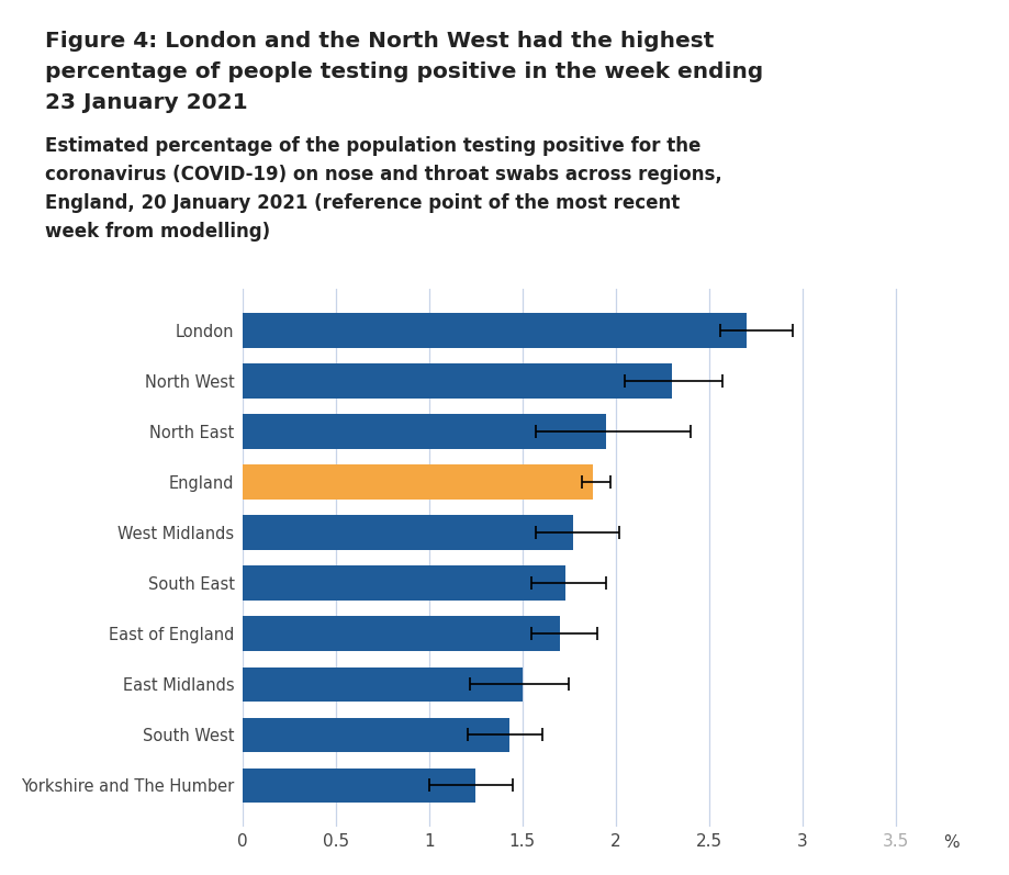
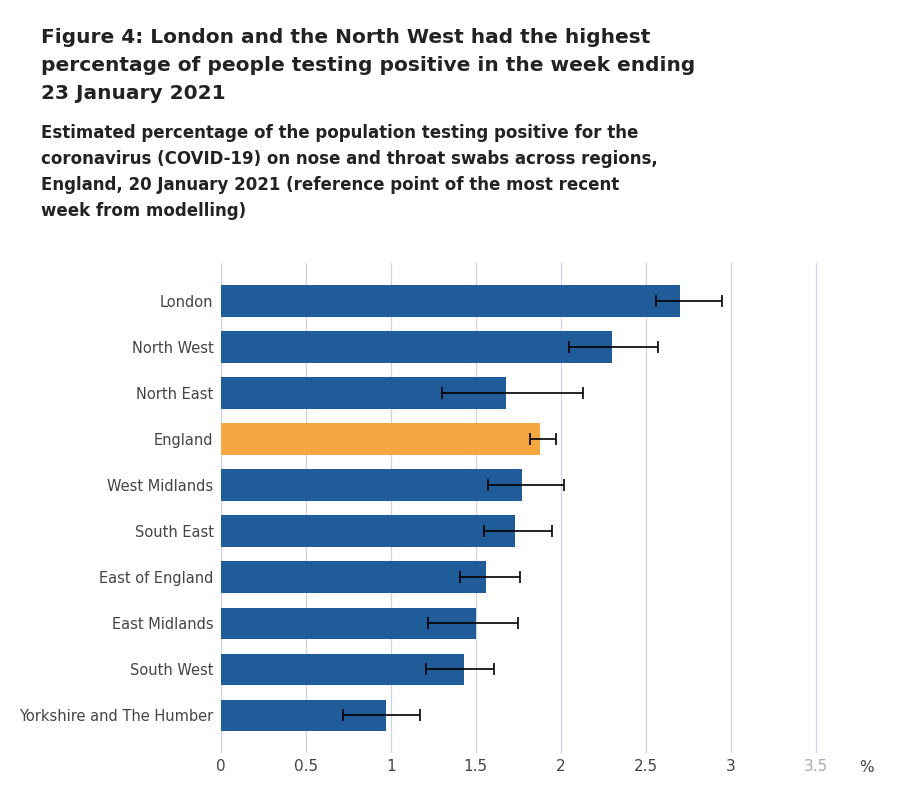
North East: 1.95 -> 1.68
East of England: 1.70 -> 1.56
Yorkshire and The Humber: 1.25 -> 0.97
